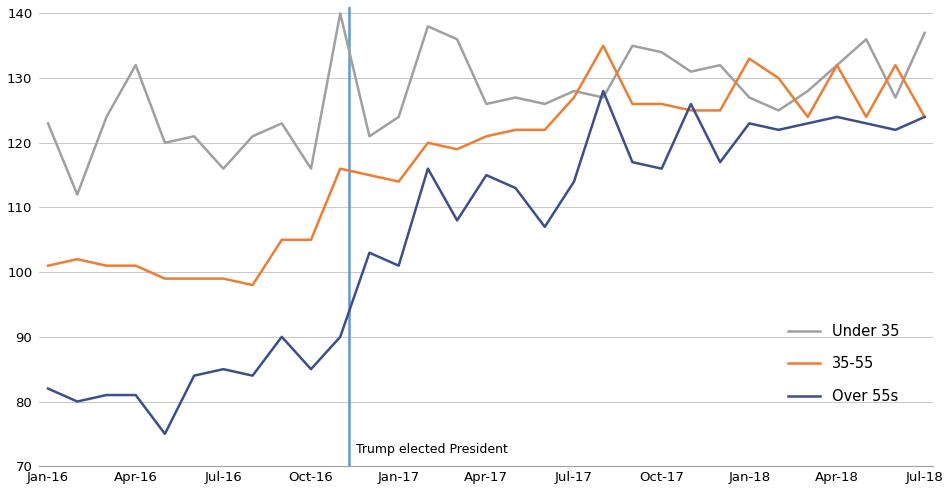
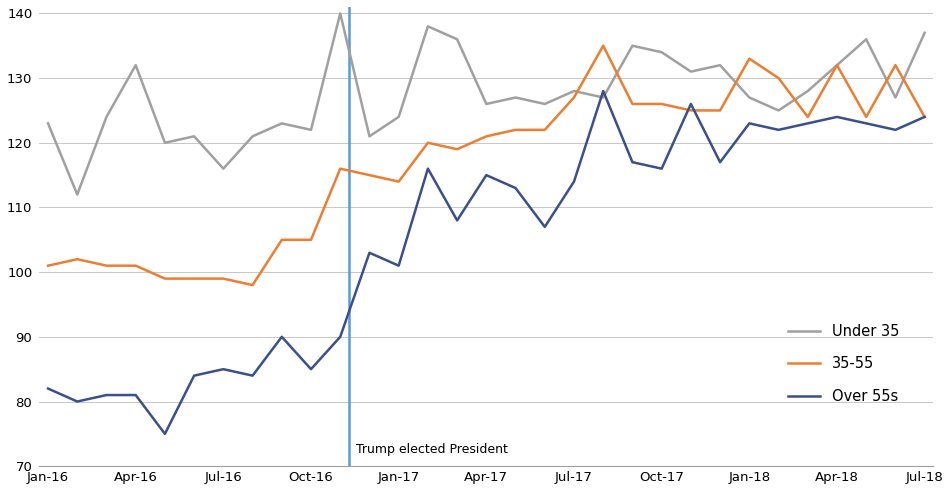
Under 35/Oct-16: 116 -> 122
